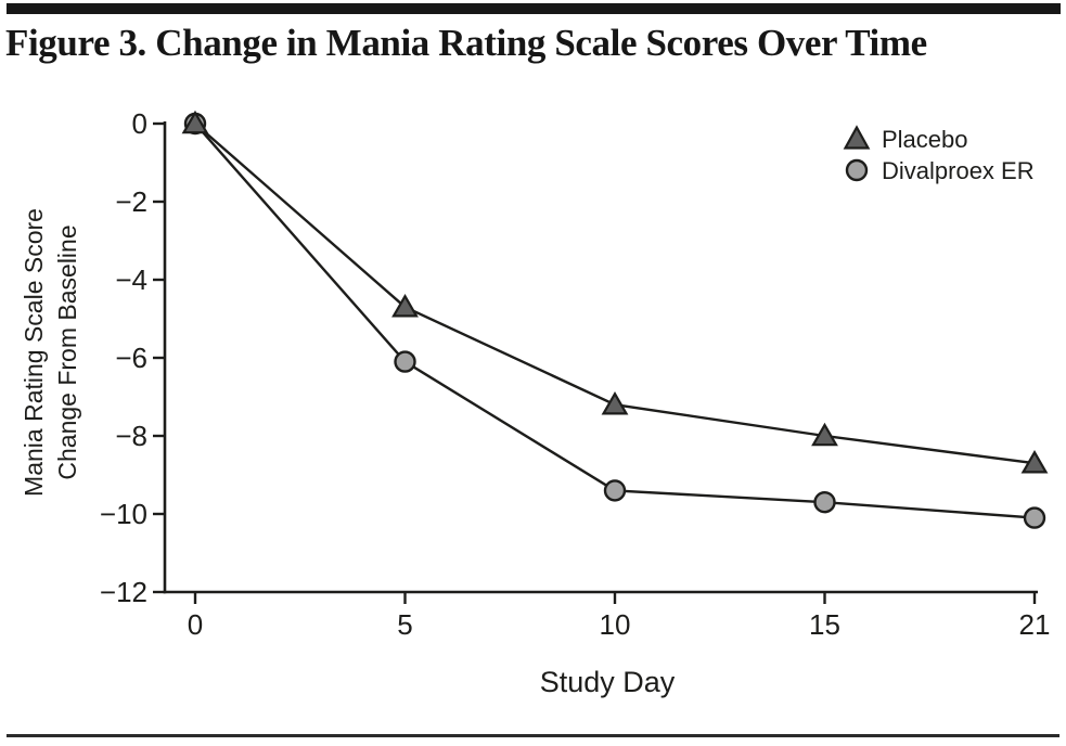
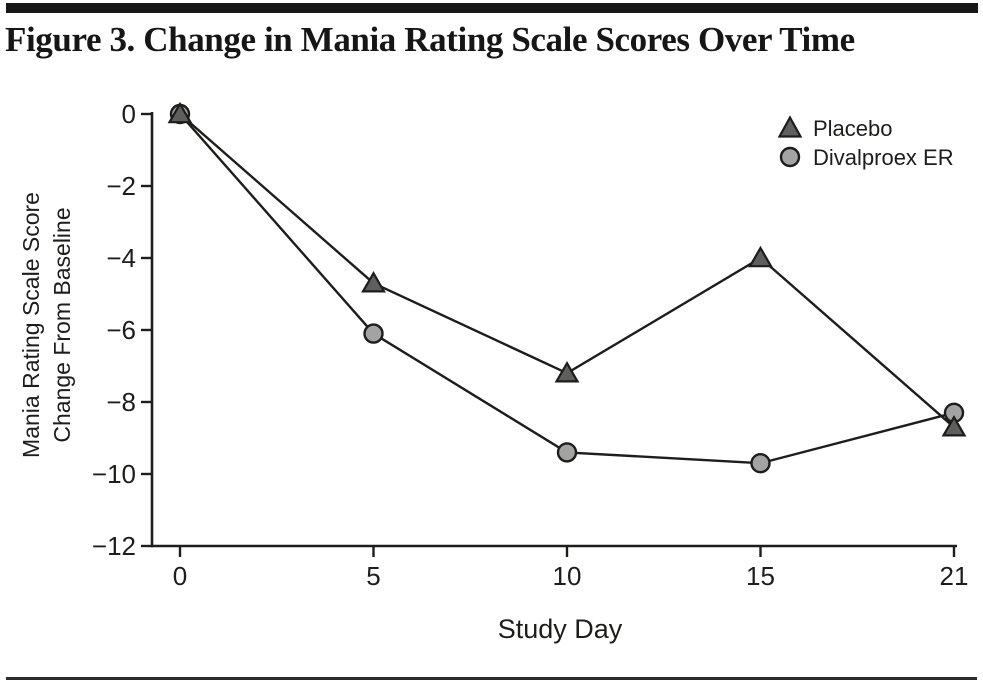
Placebo/15: -8.0 -> -4.0
Divalproex ER/21: -10.1 -> -8.3
